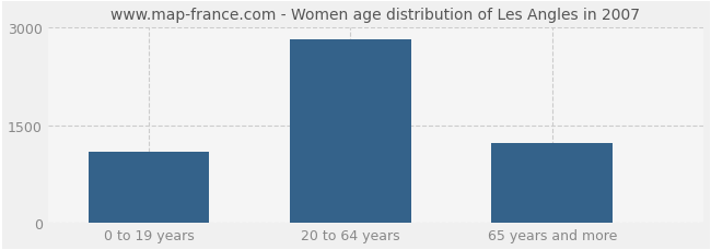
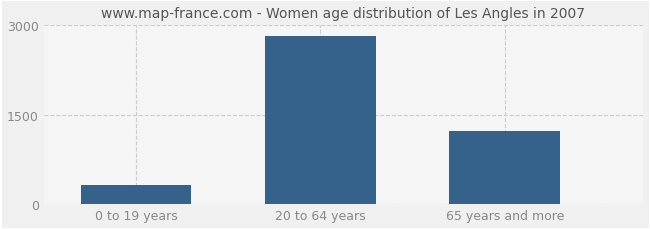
0 to 19 years: 1100 -> 320
